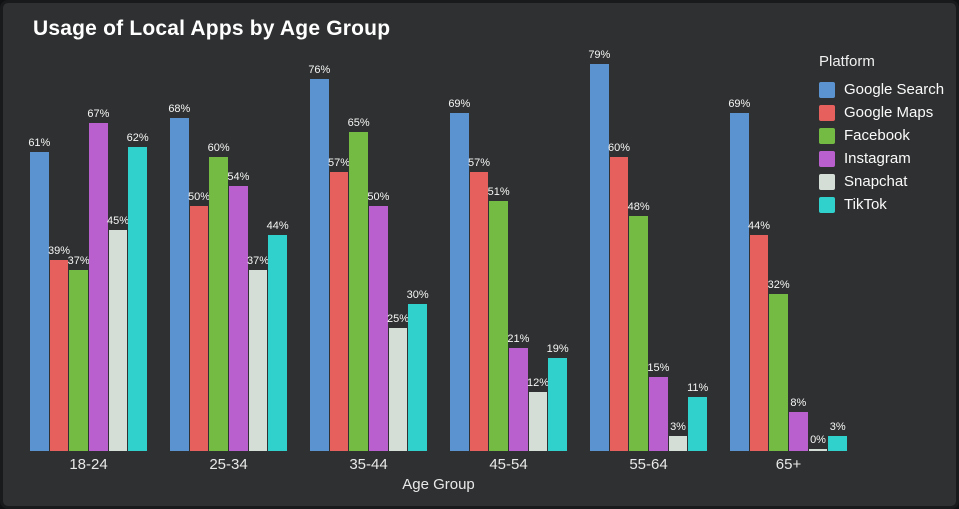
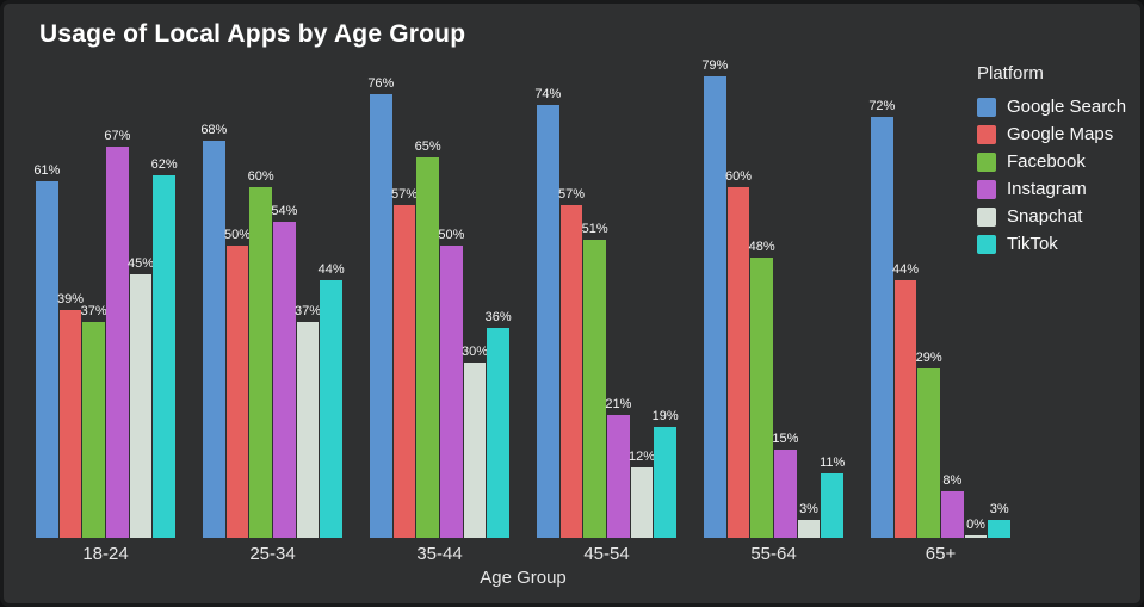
Snapchat/35-44: 25% -> 30%
TikTok/35-44: 30% -> 36%
Google Search/45-54: 69% -> 74%
Google Search/65+: 69% -> 72%
Facebook/65+: 32% -> 29%
